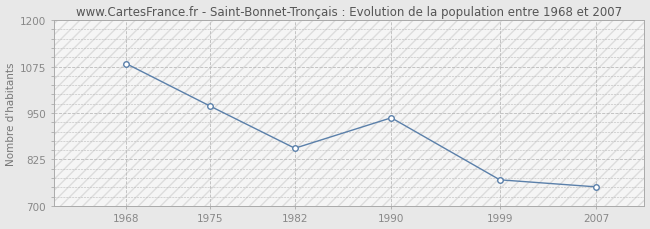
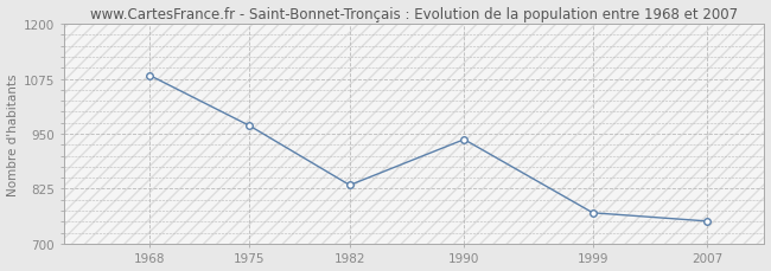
1982: 855 -> 833
